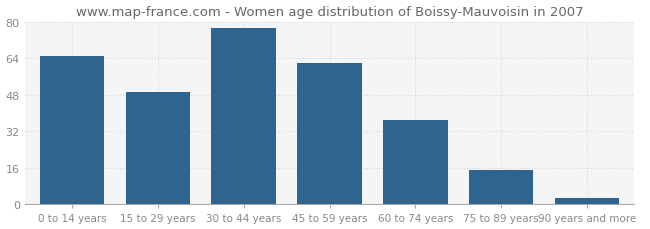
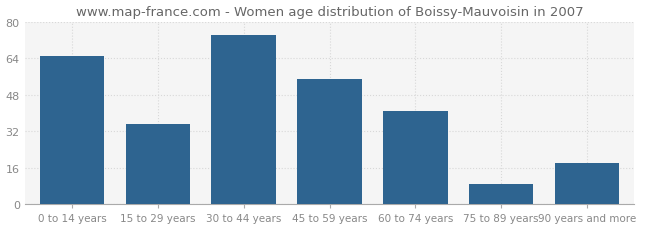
15 to 29 years: 49 -> 35
30 to 44 years: 77 -> 74
45 to 59 years: 62 -> 55
60 to 74 years: 37 -> 41
75 to 89 years: 15 -> 9
90 years and more: 3 -> 18
